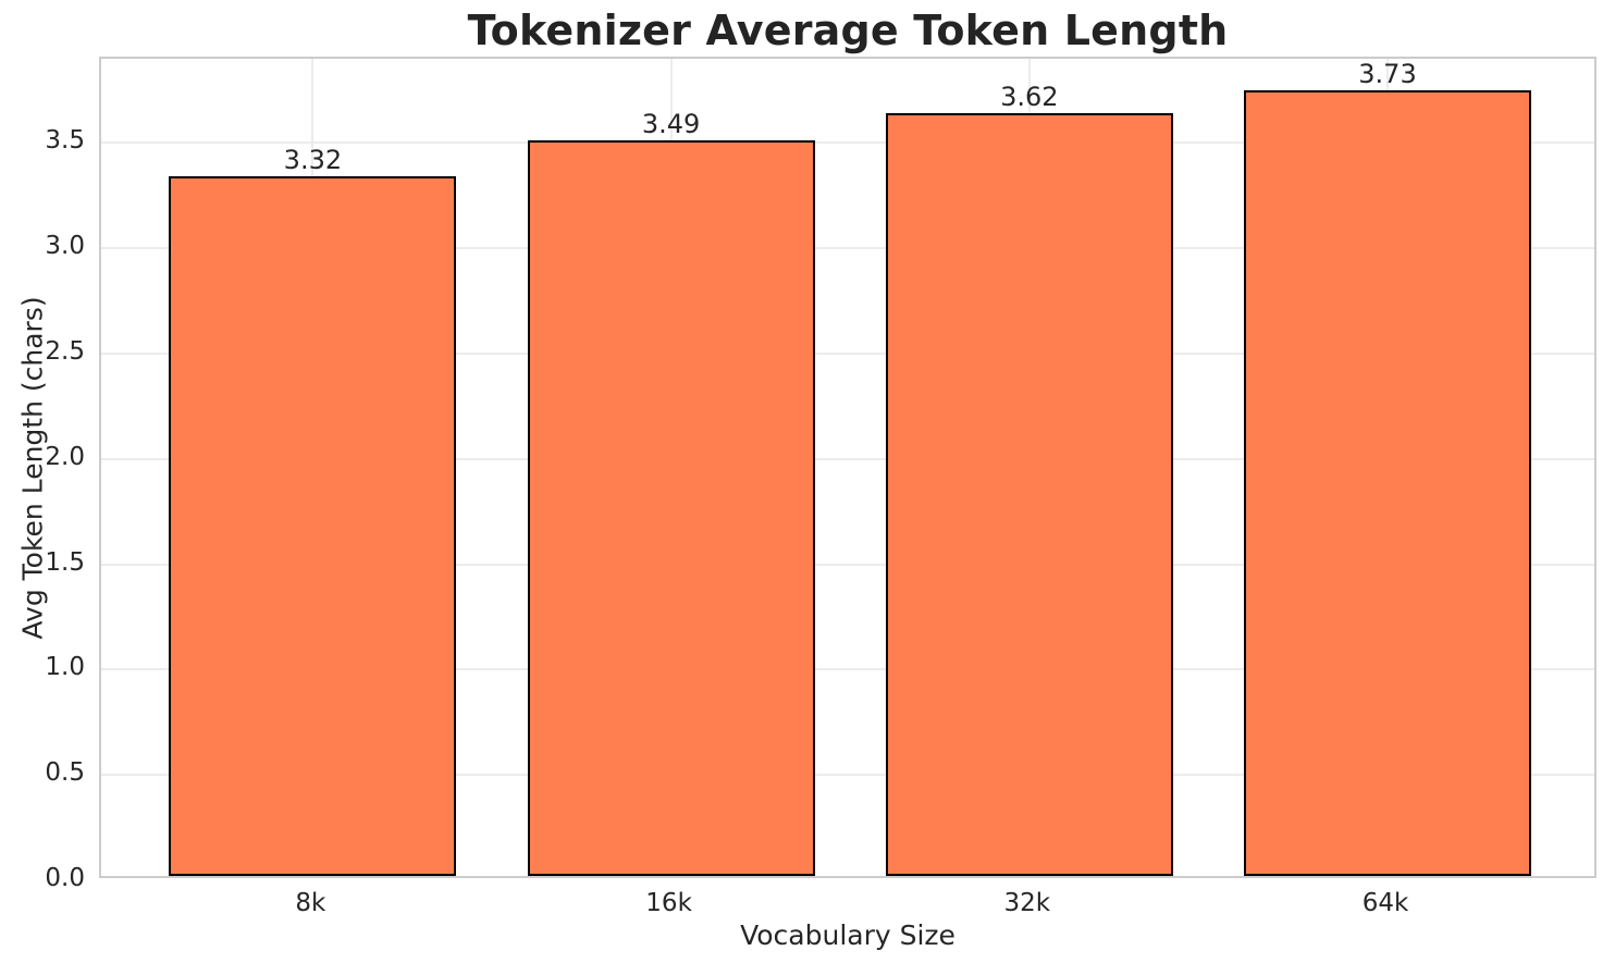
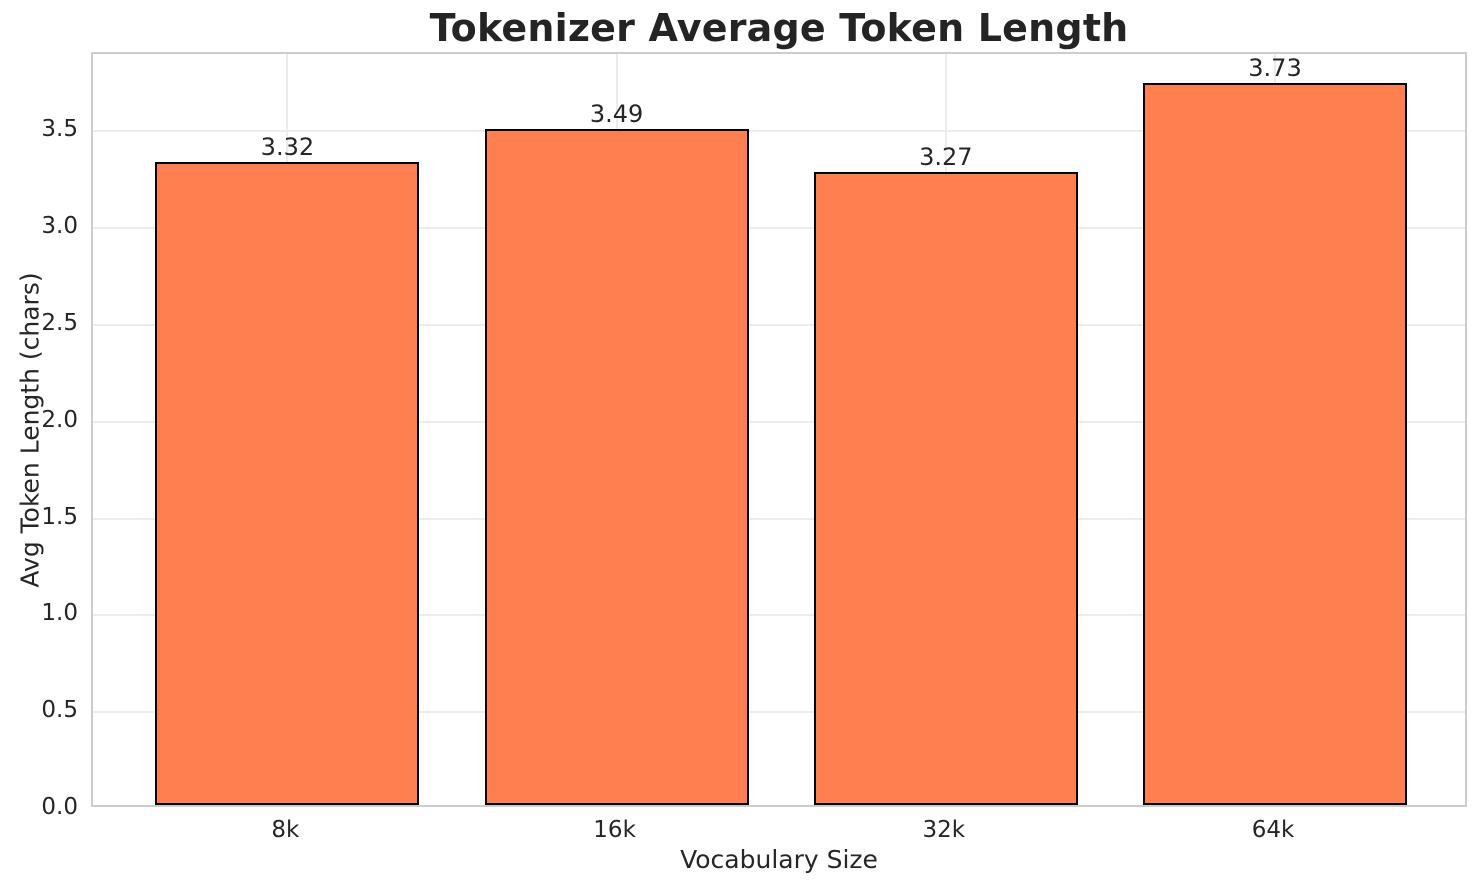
32k: 3.62 -> 3.27
